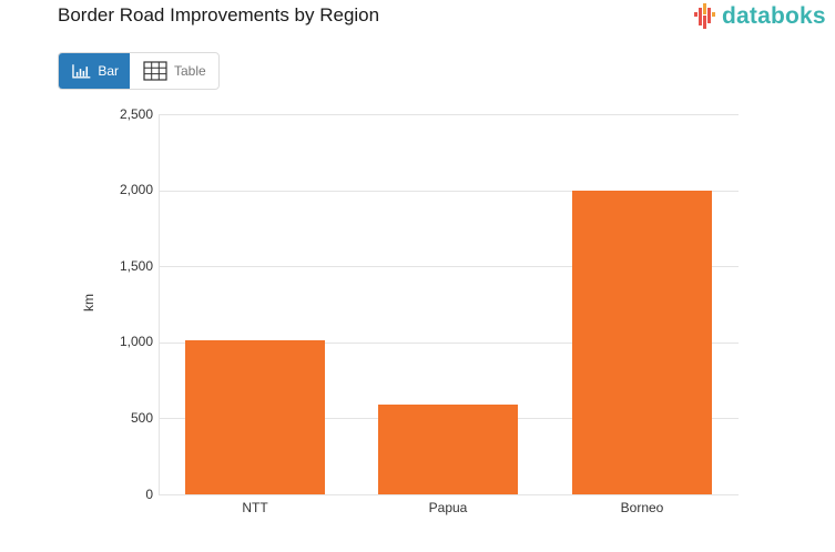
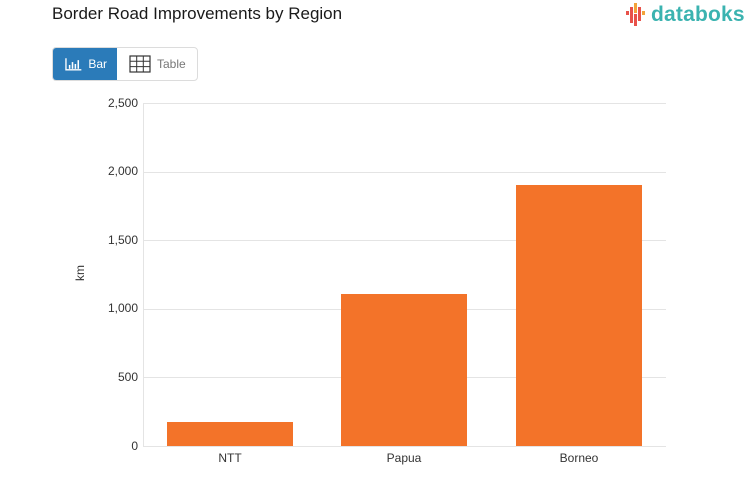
NTT: 1010 -> 180
Papua: 590 -> 1110
Borneo: 2000 -> 1900
